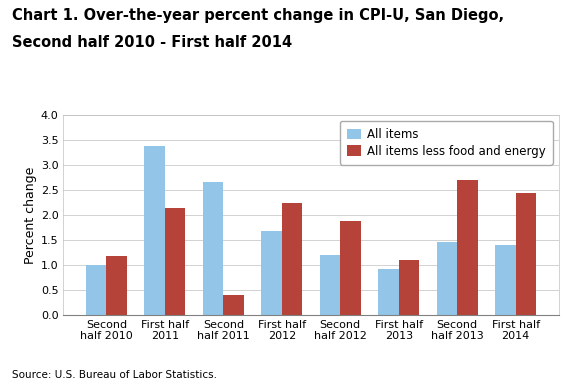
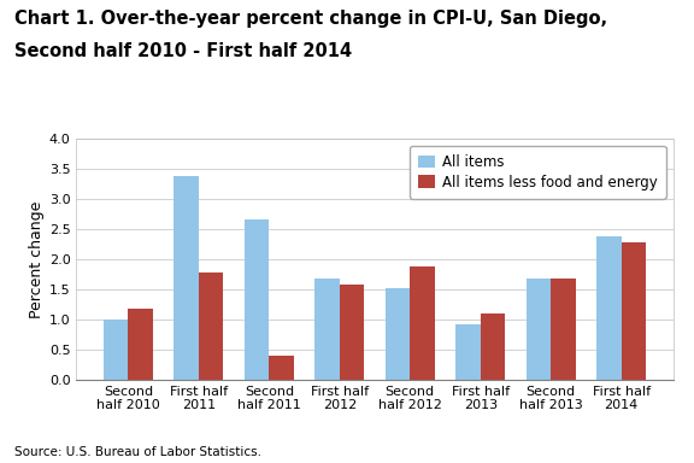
All items less food and energy/First half 2011: 2.15 -> 1.79
All items less food and energy/First half 2012: 2.25 -> 1.59
All items/Second half 2012: 1.20 -> 1.52
All items/Second half 2013: 1.45 -> 1.68
All items less food and energy/Second half 2013: 2.70 -> 1.68
All items/First half 2014: 1.40 -> 2.38
All items less food and energy/First half 2014: 2.45 -> 2.28
